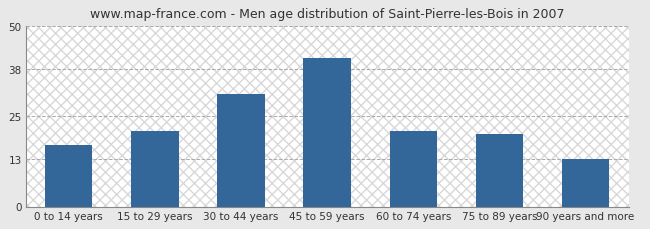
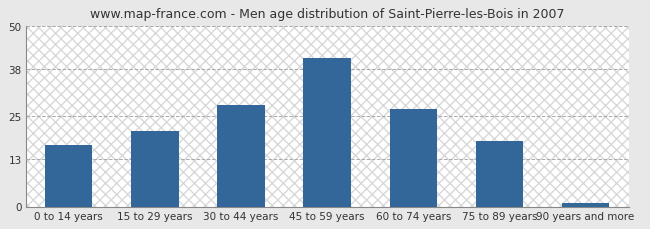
30 to 44 years: 31 -> 28
60 to 74 years: 21 -> 27
75 to 89 years: 20 -> 18
90 years and more: 13 -> 1
